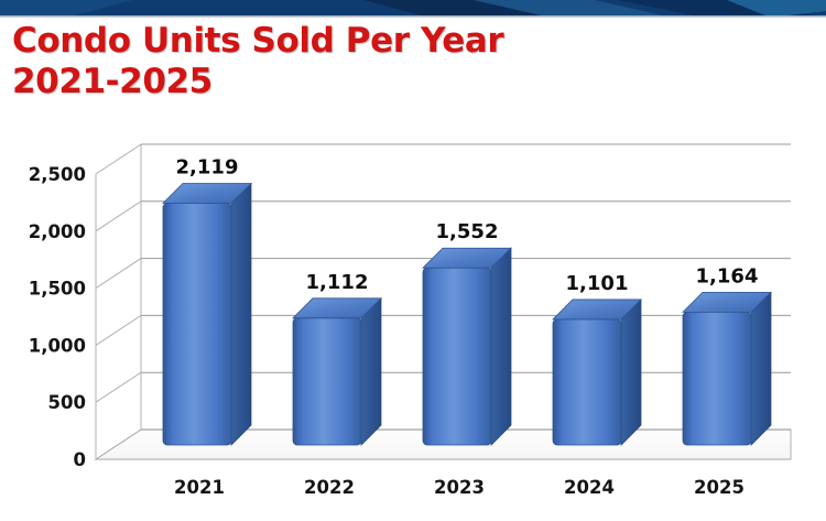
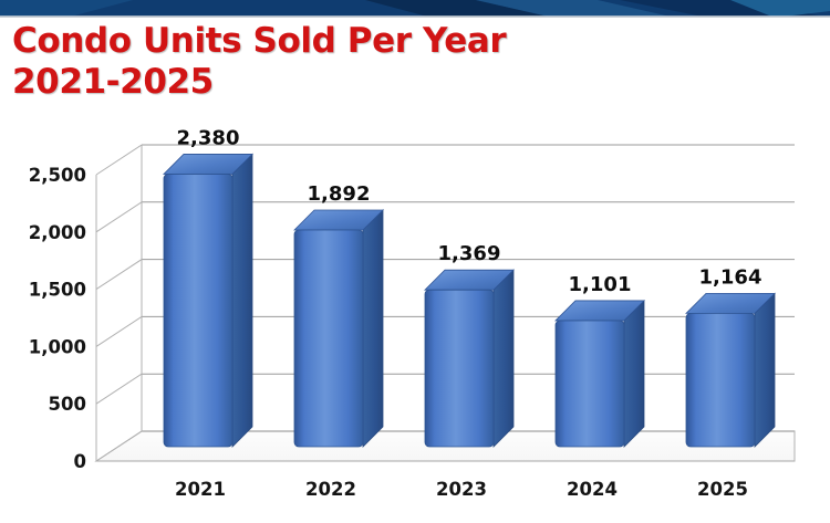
2021: 2,119 -> 2,380
2022: 1,112 -> 1,892
2023: 1,552 -> 1,369
